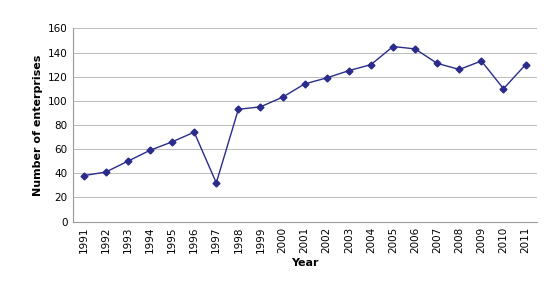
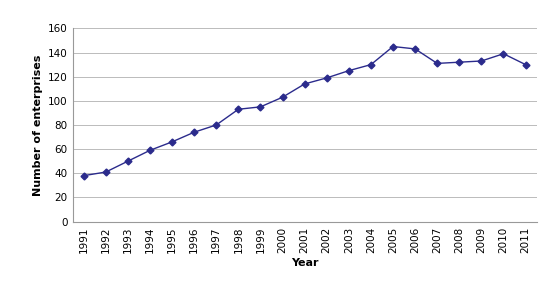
1997: 32 -> 80
2008: 126 -> 132
2010: 110 -> 139
